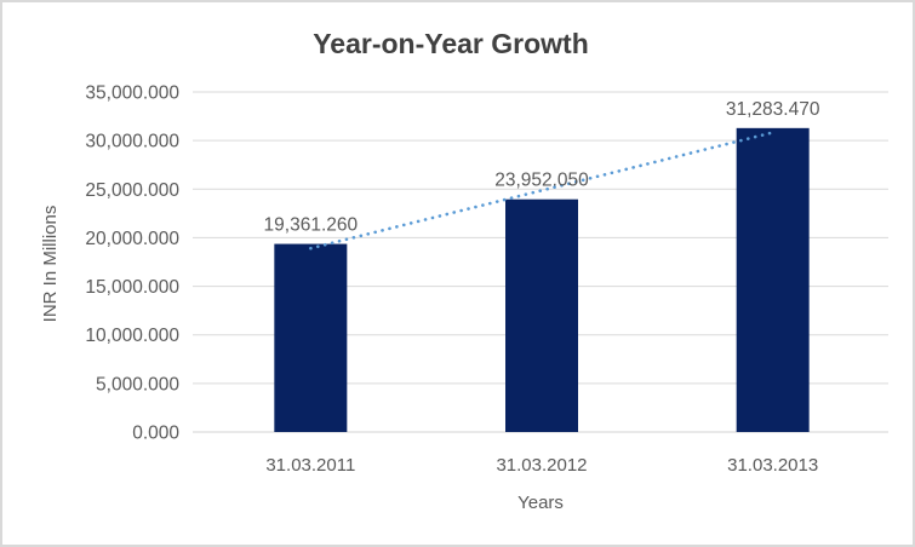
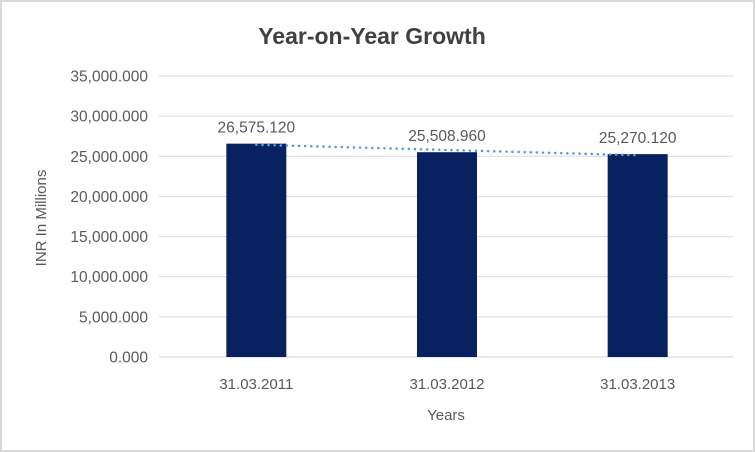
31.03.2011: 19,361.260 -> 26,575.120
31.03.2012: 23,952.050 -> 25,508.960
31.03.2013: 31,283.470 -> 25,270.120
